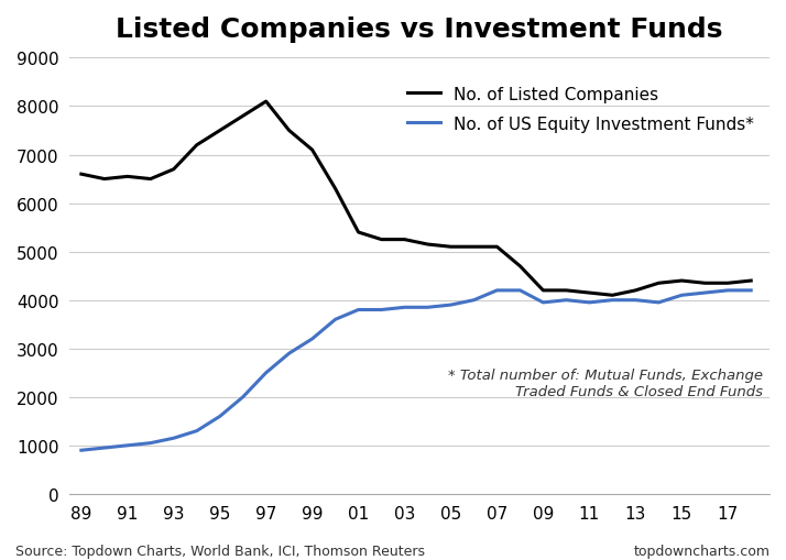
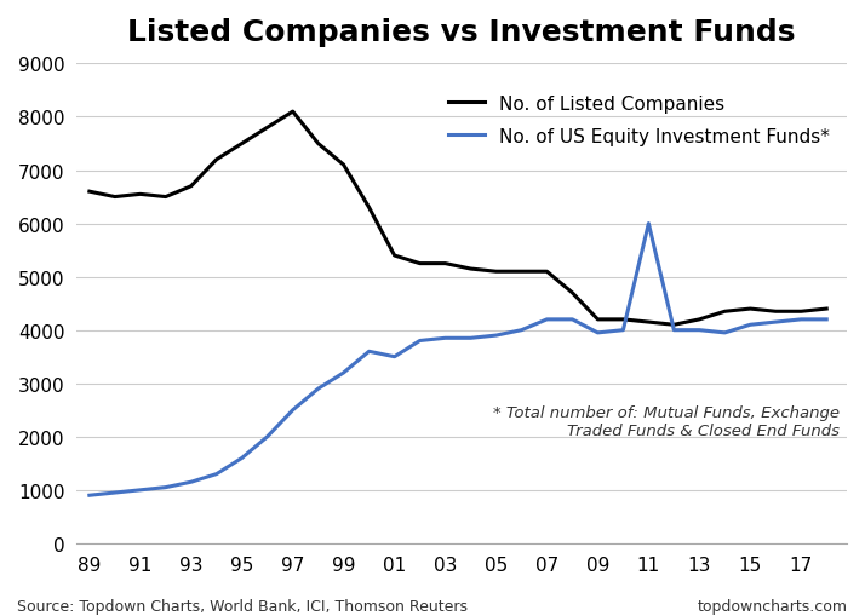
No. of US Equity Investment Funds*/01: 3800 -> 3500
No. of US Equity Investment Funds*/11: 3950 -> 6000
